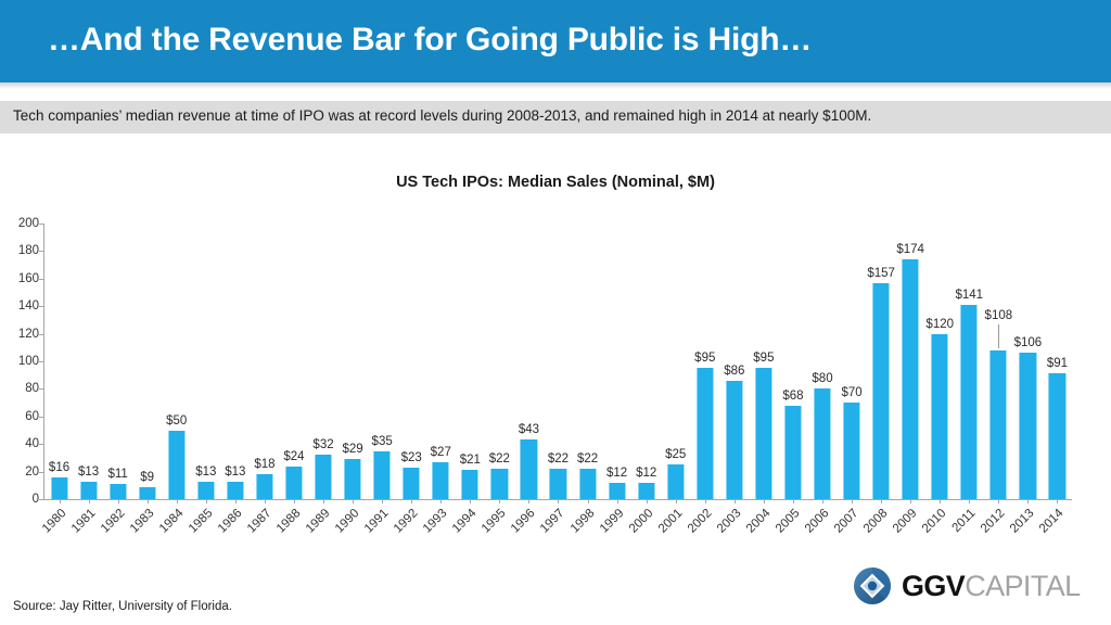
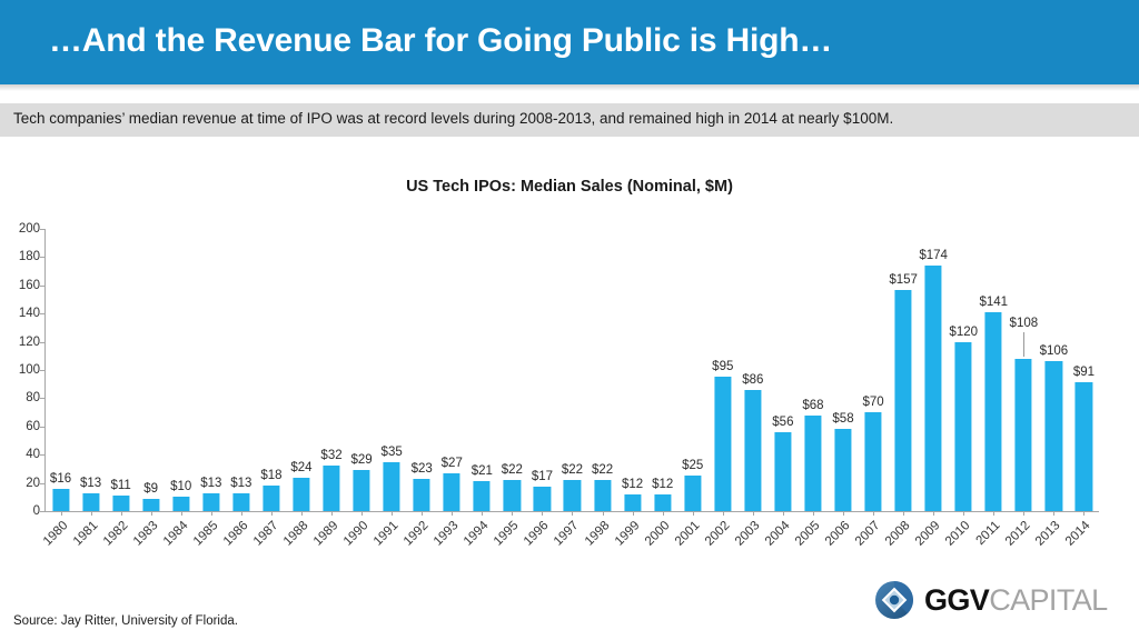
1984: $50 -> $10
1996: $43 -> $17
2004: $95 -> $56
2006: $80 -> $58
